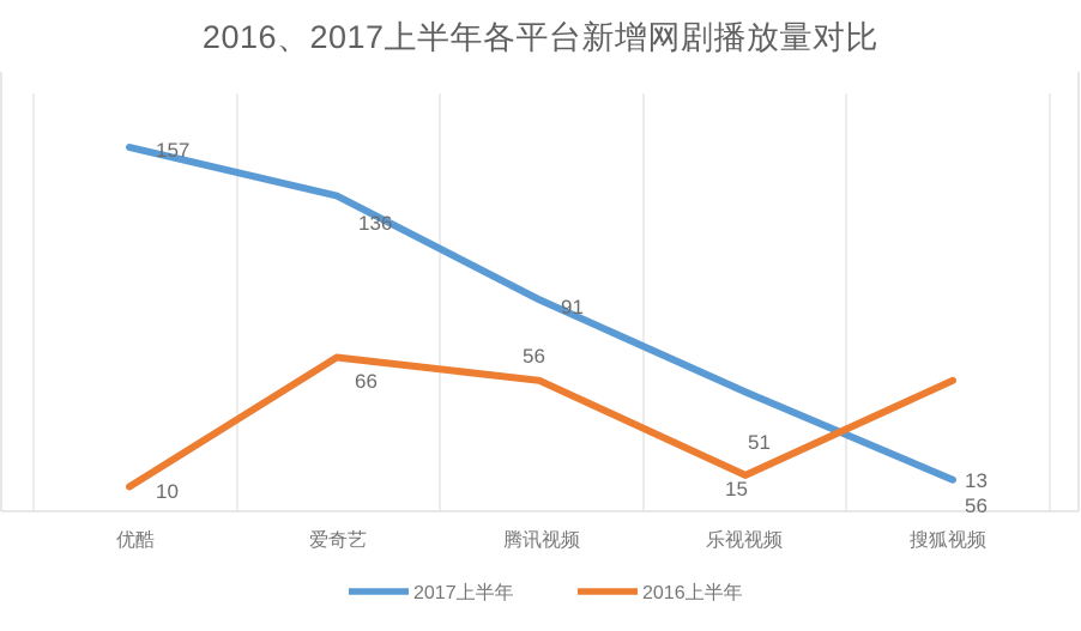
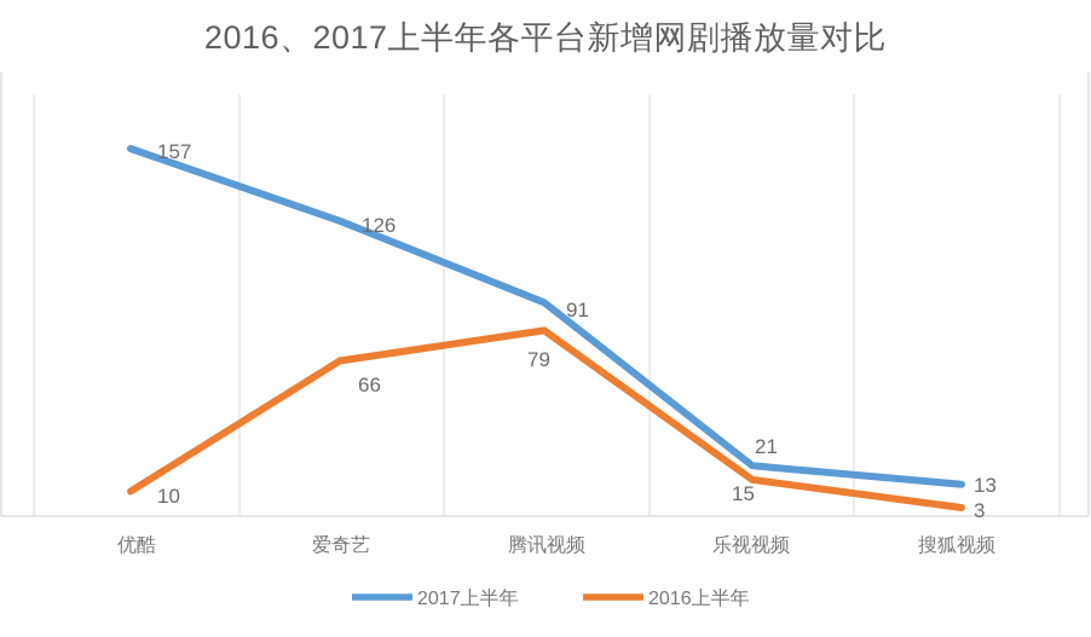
2017上半年/爱奇艺: 136 -> 126
2016上半年/腾讯视频: 56 -> 79
2017上半年/乐视视频: 51 -> 21
2016上半年/搜狐视频: 56 -> 3
